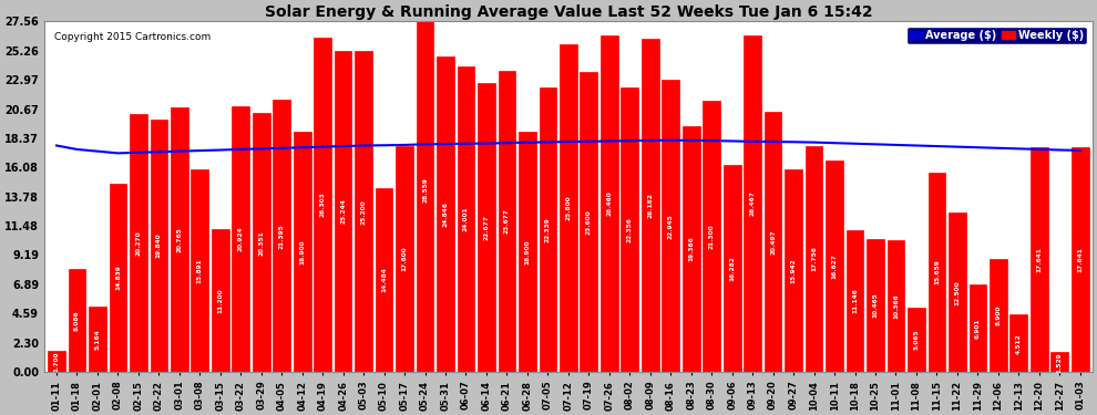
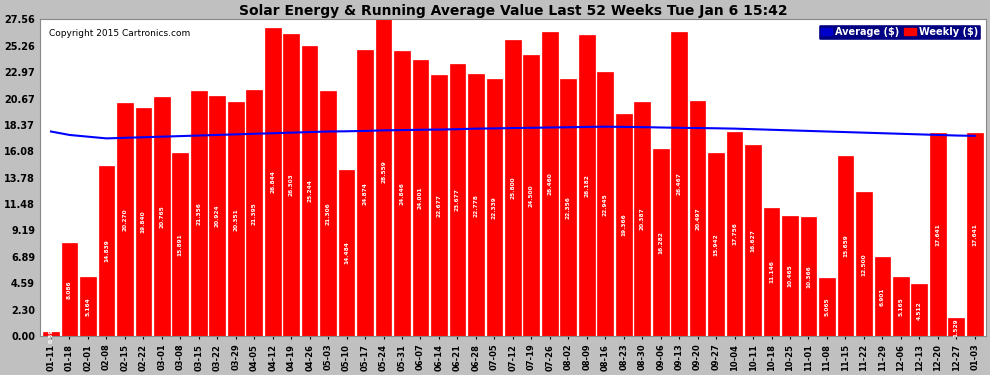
Weekly ($)/01-11: 1.7 -> 0.4
Weekly ($)/03-15: 11.2 -> 21.4
Weekly ($)/04-12: 18.9 -> 26.8
Weekly ($)/05-03: 25.2 -> 21.3
Weekly ($)/05-17: 17.8 -> 24.9
Weekly ($)/06-28: 18.9 -> 22.8
Weekly ($)/07-19: 23.6 -> 24.5
Weekly ($)/08-30: 21.3 -> 20.4
Weekly ($)/12-06: 8.9 -> 5.2
